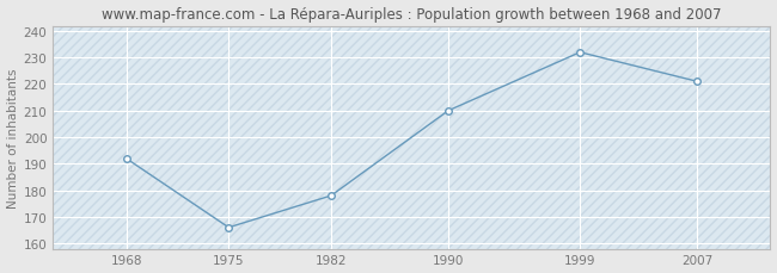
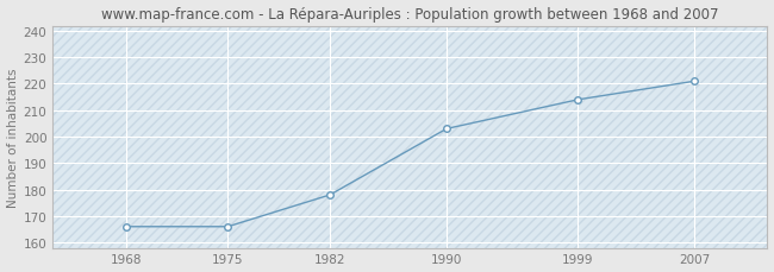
1968: 192 -> 166
1990: 210 -> 203
1999: 232 -> 214
